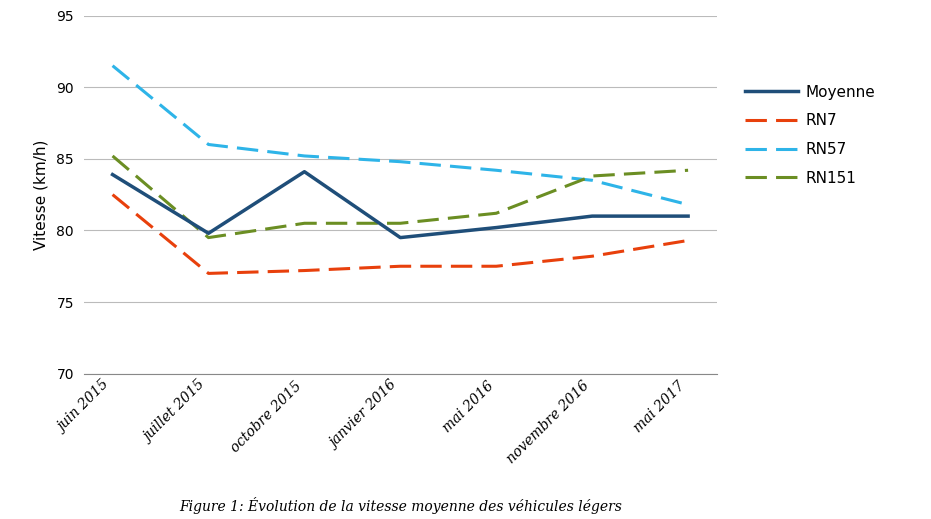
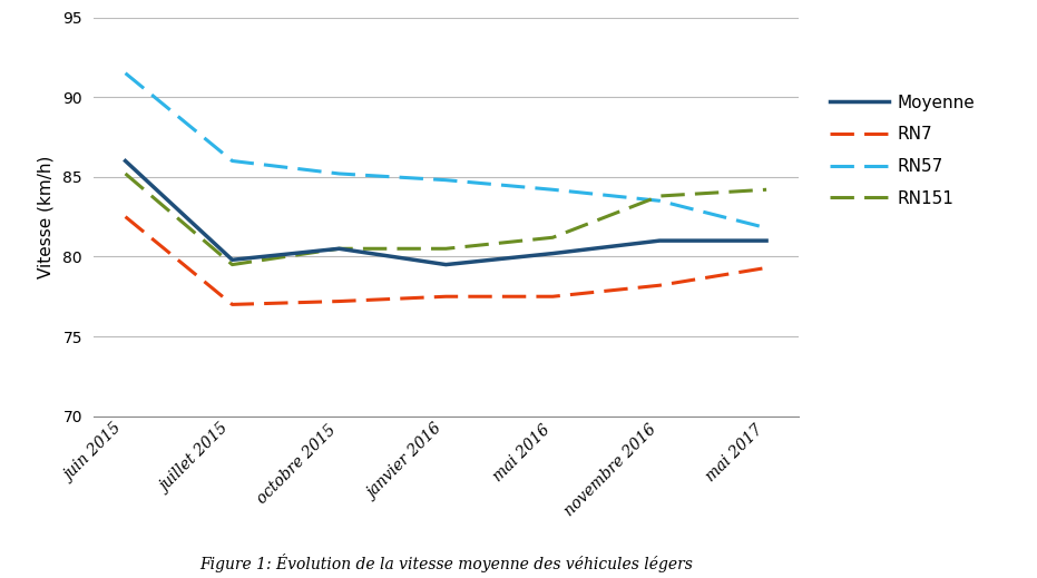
Moyenne/juin 2015: 83.9 -> 86.0
Moyenne/octobre 2015: 84.1 -> 80.5
